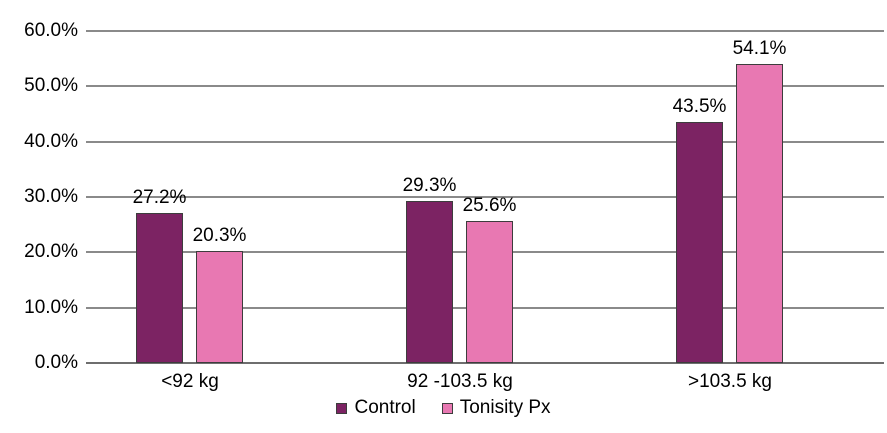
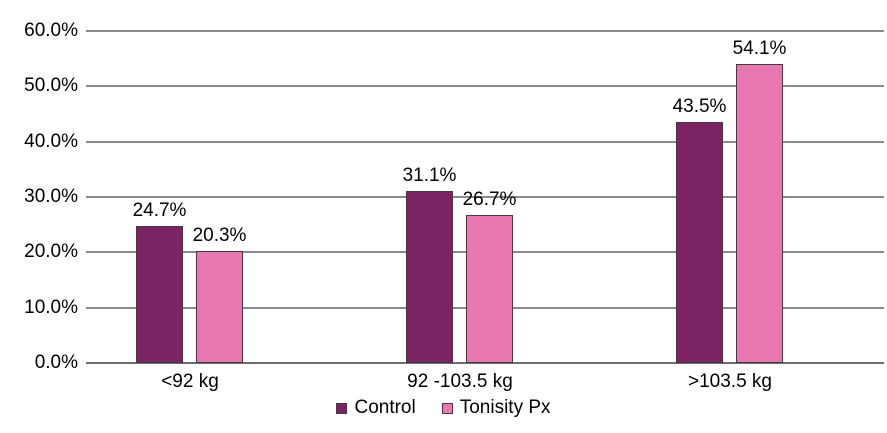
Control/<92 kg: 27.2% -> 24.7%
Control/92 -103.5 kg: 29.3% -> 31.1%
Tonisity Px/92 -103.5 kg: 25.6% -> 26.7%
